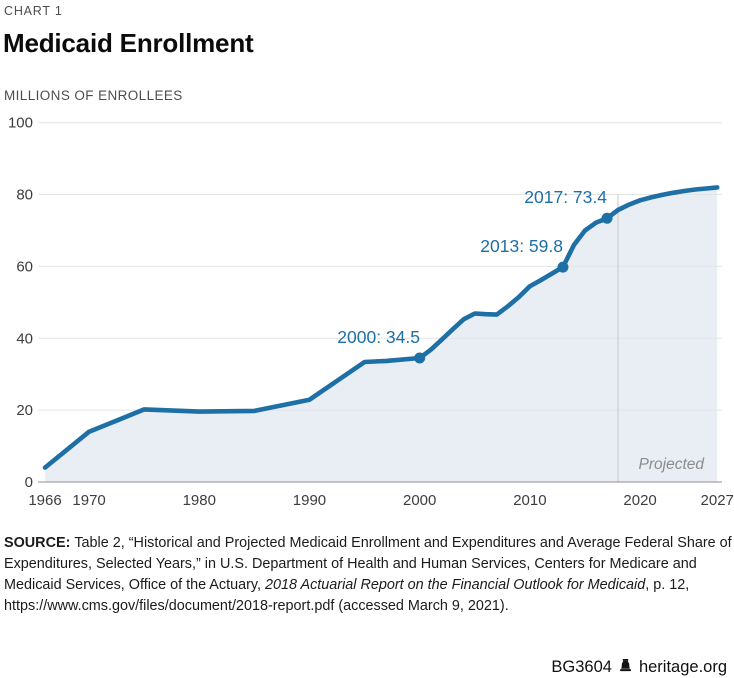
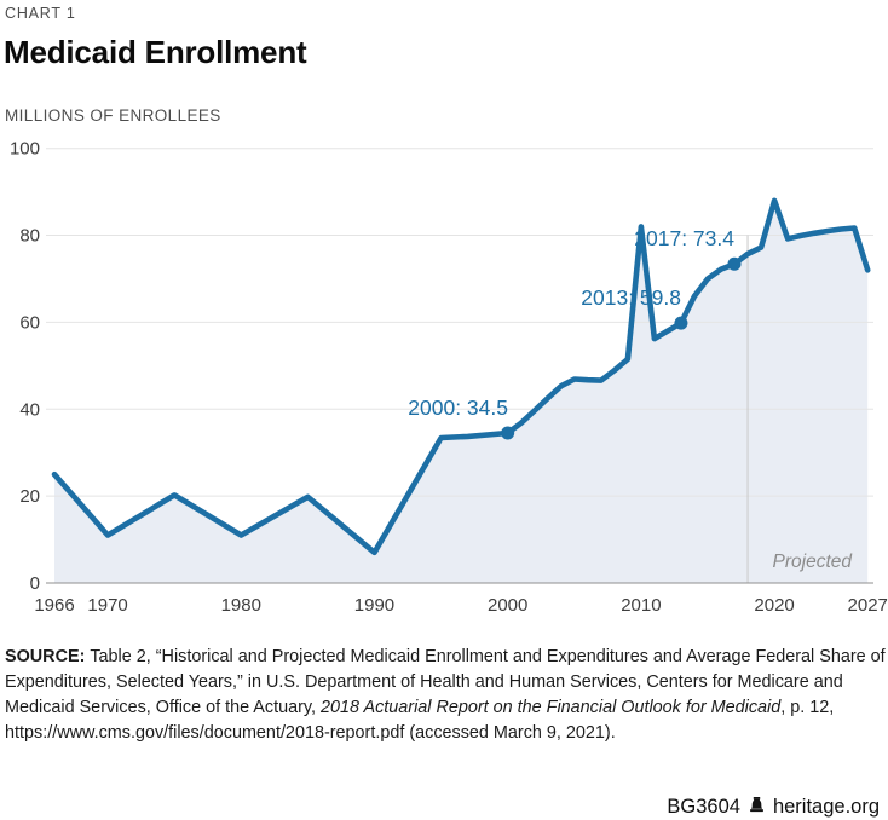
1966: 4 -> 25
1970: 14 -> 11
1980: 20 -> 11
1990: 23 -> 7
2010: 54 -> 82
2020: 78 -> 88
2027: 82 -> 72
